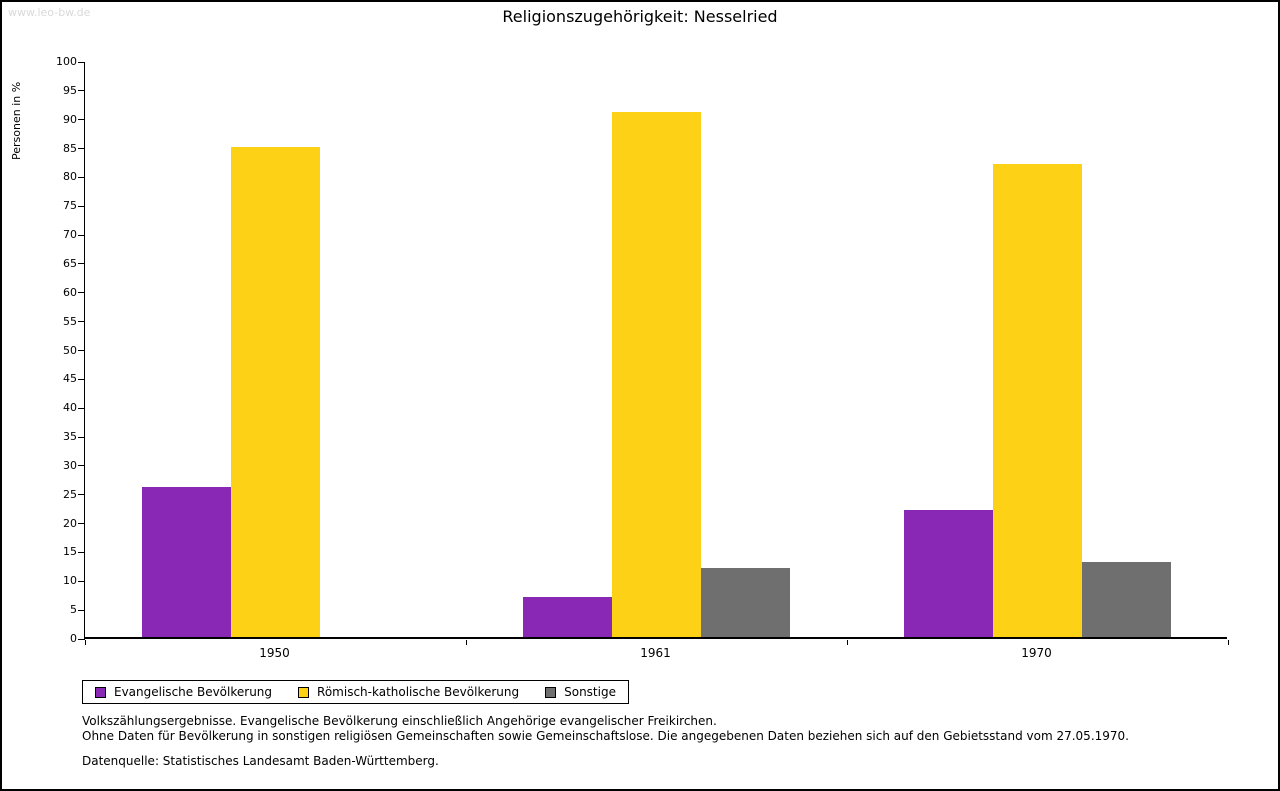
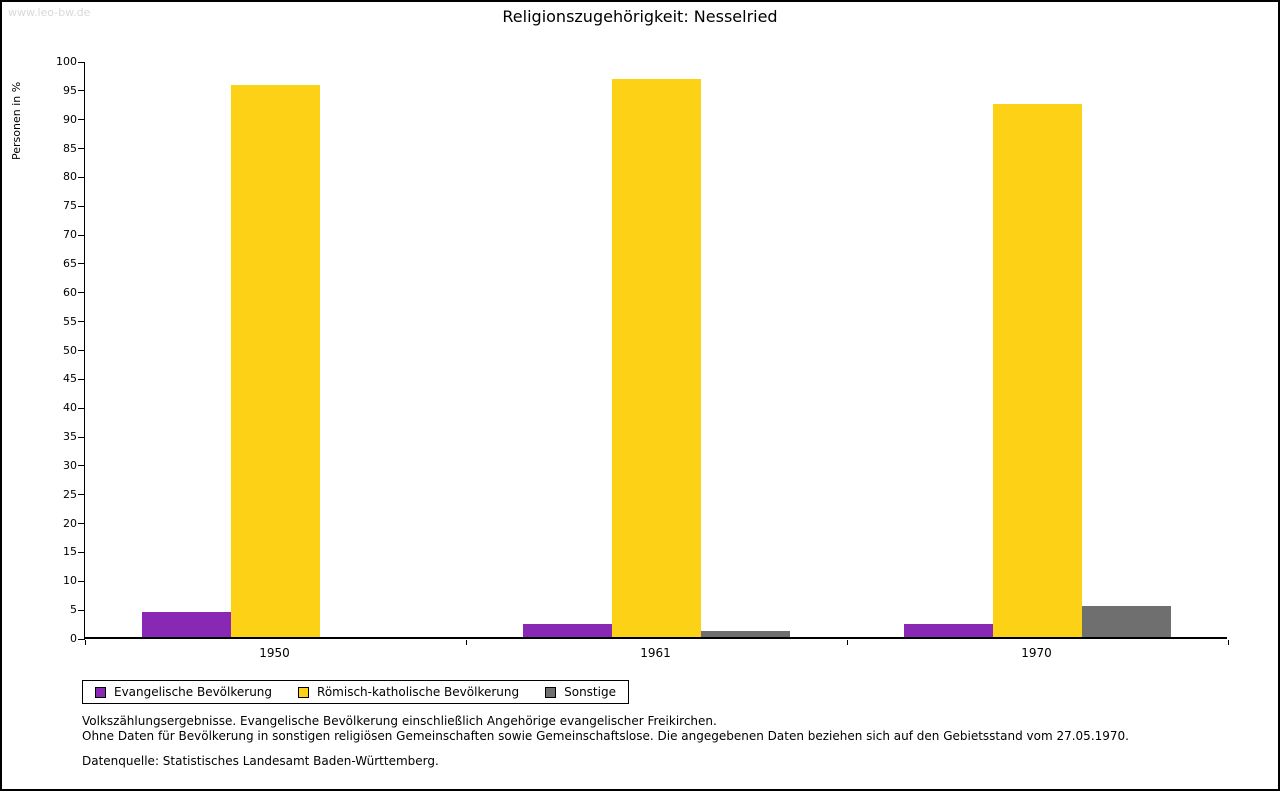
Evangelische Bevölkerung/1950: 26 -> 4
Römisch-katholische Bevölkerung/1950: 85 -> 96
Evangelische Bevölkerung/1961: 7 -> 2
Römisch-katholische Bevölkerung/1961: 91 -> 97
Sonstige/1961: 12 -> 1
Evangelische Bevölkerung/1970: 22 -> 2
Römisch-katholische Bevölkerung/1970: 82 -> 92
Sonstige/1970: 13 -> 5
